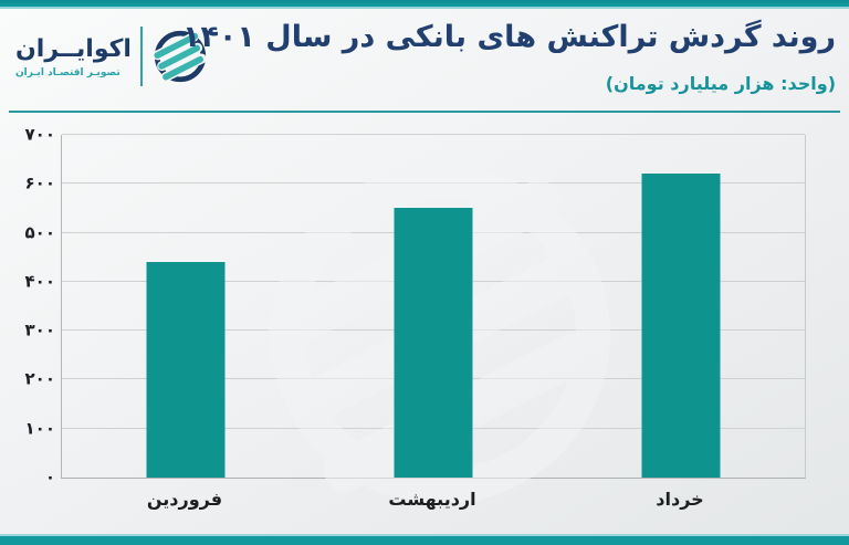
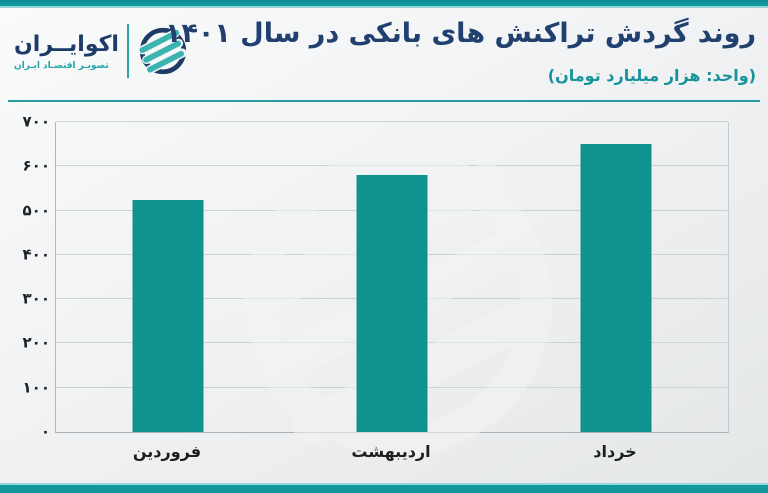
فروردین: 440 -> 520
اردیبهشت: 550 -> 580
خرداد: 620 -> 650
